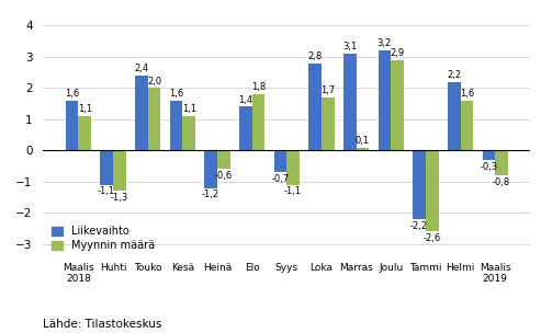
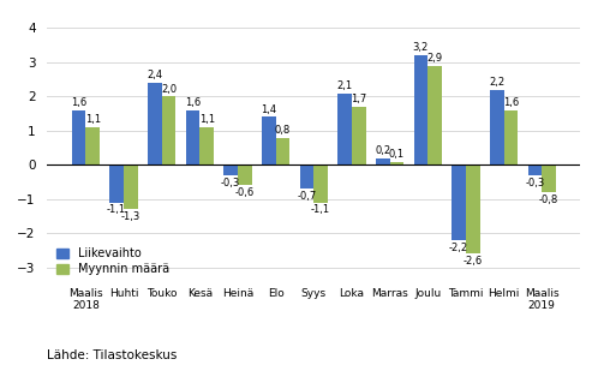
Liikevaihto/Heinä: -1,2 -> -0,3
Myynnin määrä/Elo: 1,8 -> 0,8
Liikevaihto/Loka: 2,8 -> 2,1
Liikevaihto/Marras: 3,1 -> 0,2
